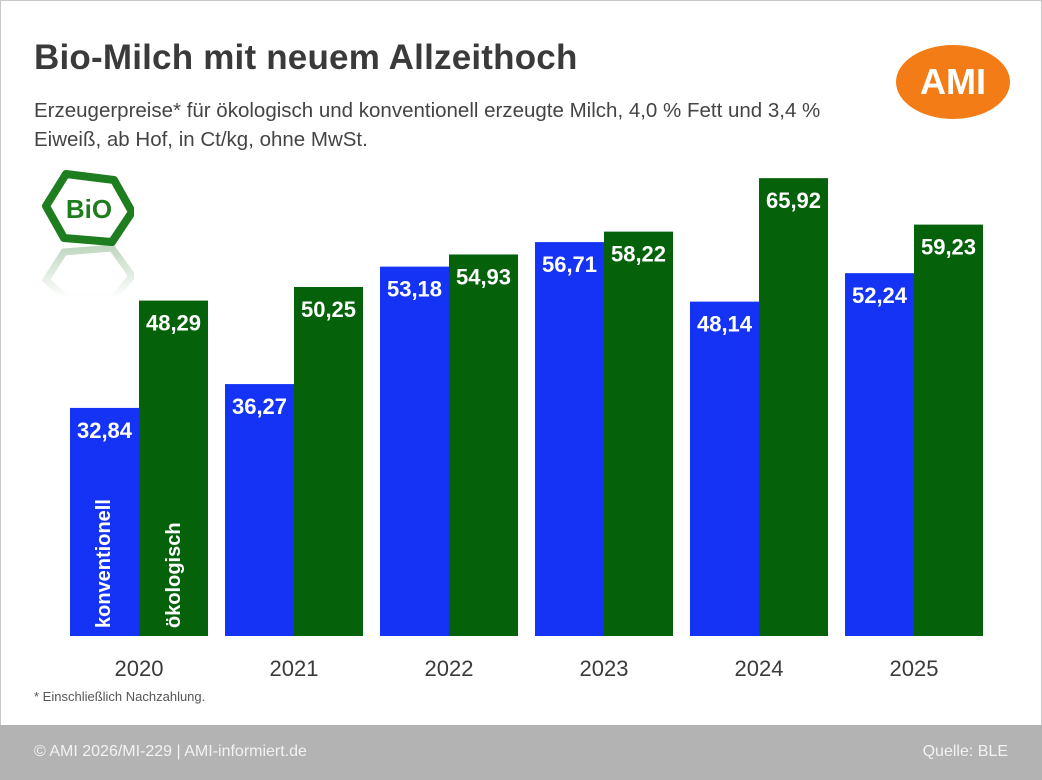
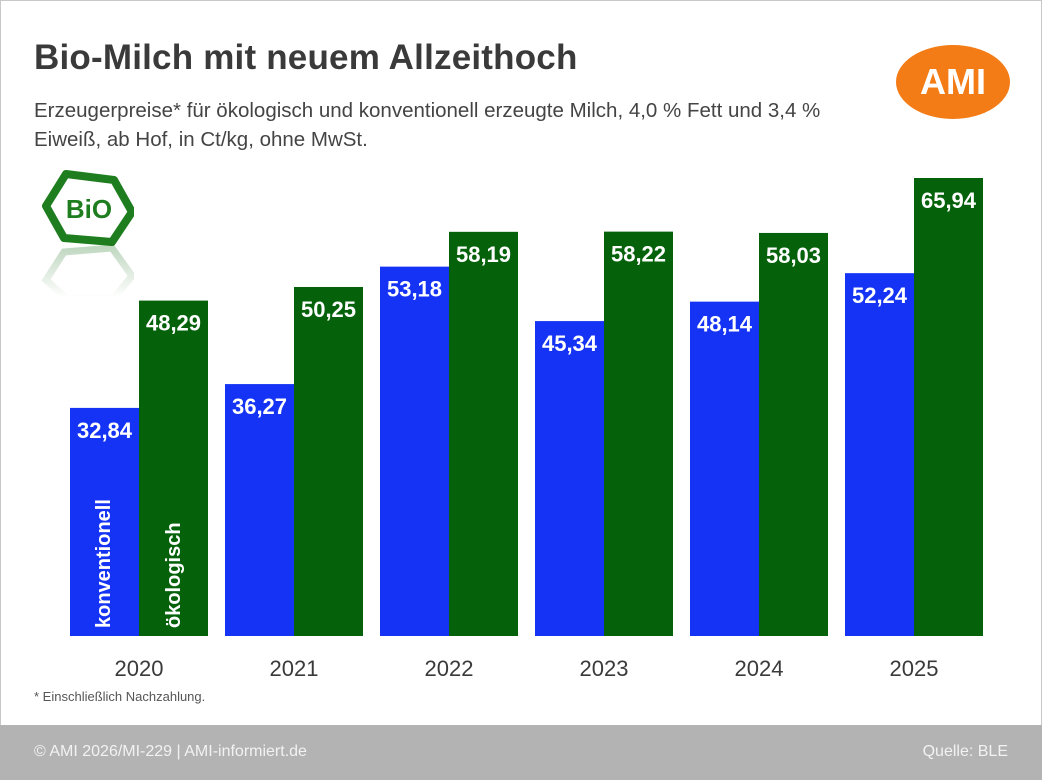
ökologisch/2022: 54,93 -> 58,19
konventionell/2023: 56,71 -> 45,34
ökologisch/2024: 65,92 -> 58,03
ökologisch/2025: 59,23 -> 65,94
